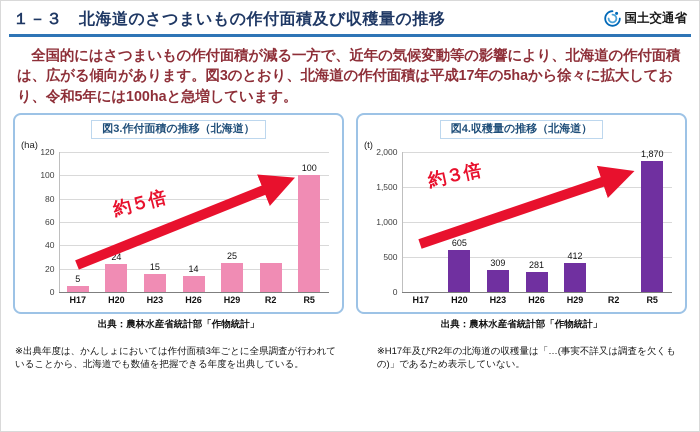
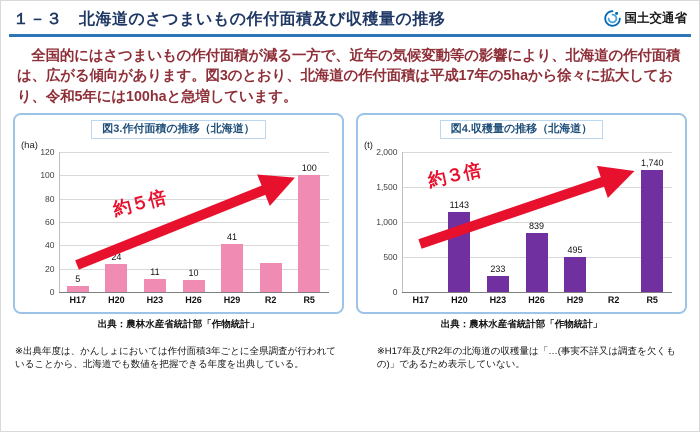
図3.作付面積の推移（北海道）/H23: 15 -> 11
図3.作付面積の推移（北海道）/H26: 14 -> 10
図3.作付面積の推移（北海道）/H29: 25 -> 41
図4.収穫量の推移（北海道）/H20: 605 -> 1143
図4.収穫量の推移（北海道）/H23: 309 -> 233
図4.収穫量の推移（北海道）/H26: 281 -> 839
図4.収穫量の推移（北海道）/H29: 412 -> 495
図4.収穫量の推移（北海道）/R5: 1,870 -> 1,740
